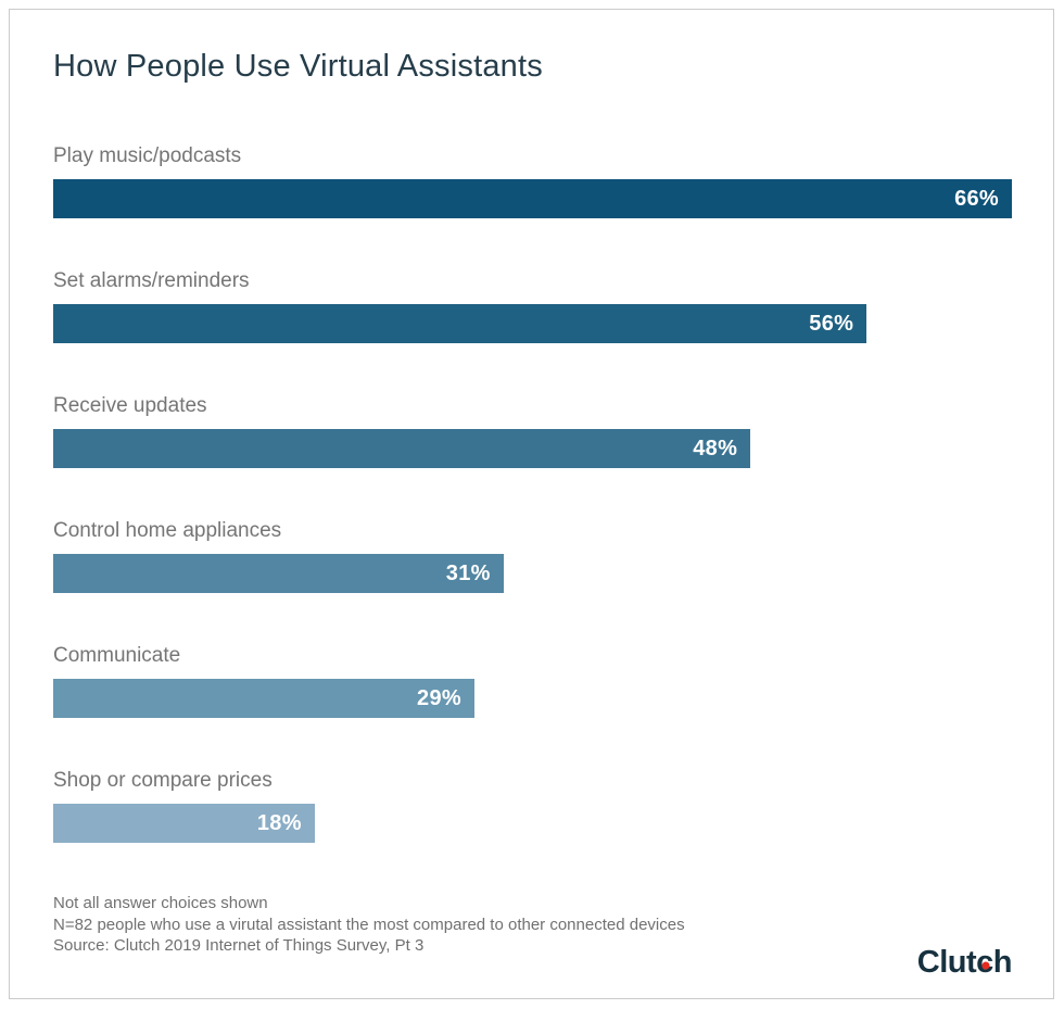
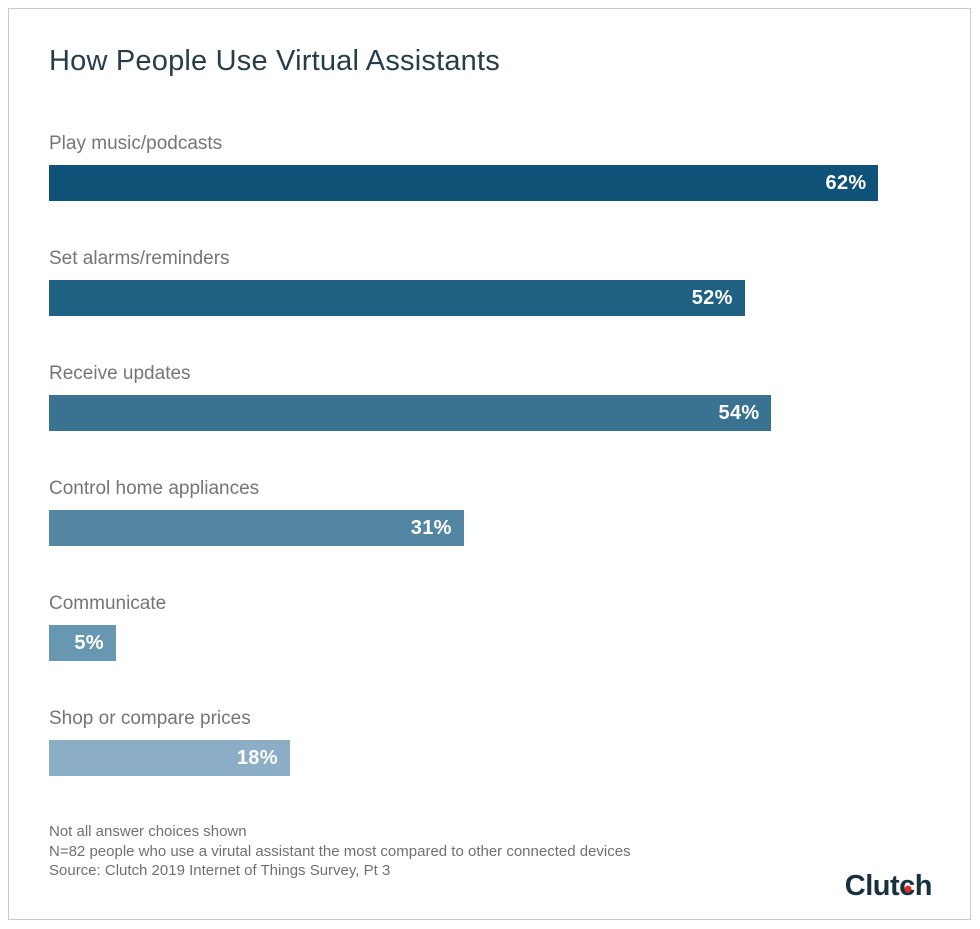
Play music/podcasts: 66% -> 62%
Set alarms/reminders: 56% -> 52%
Receive updates: 48% -> 54%
Communicate: 29% -> 5%
